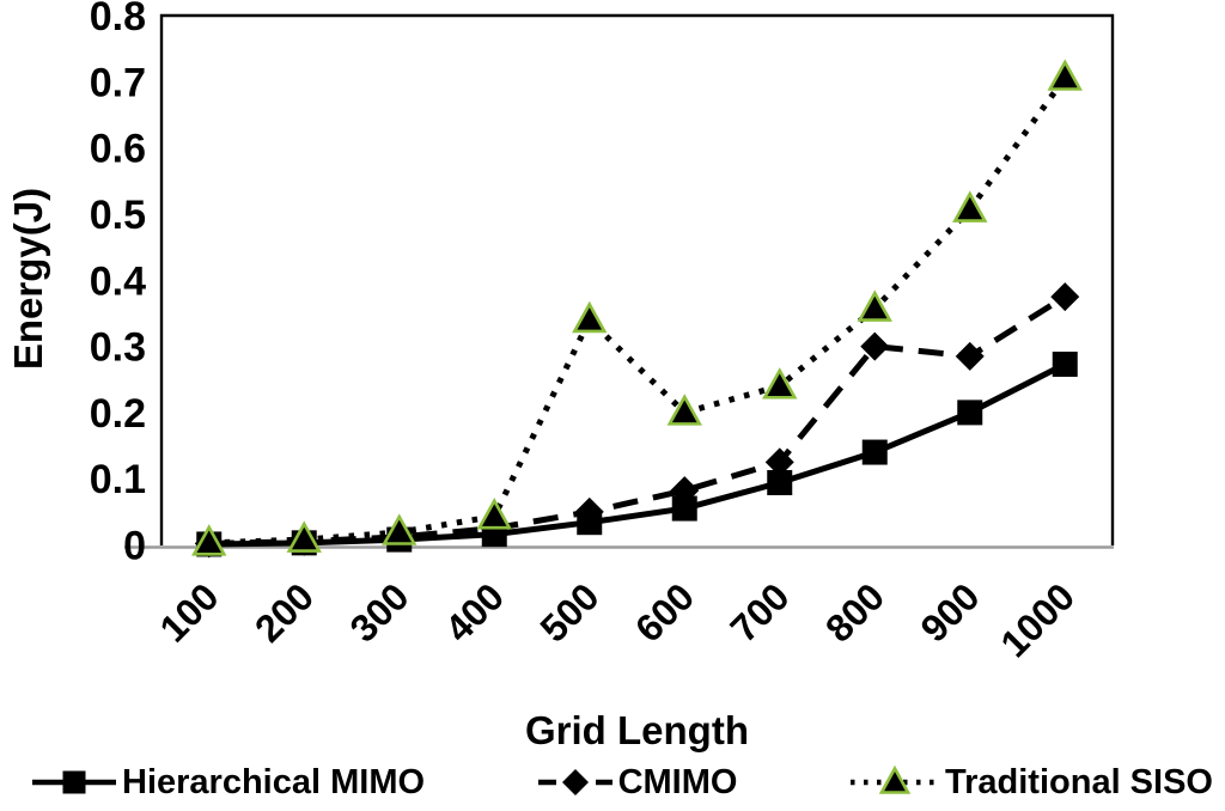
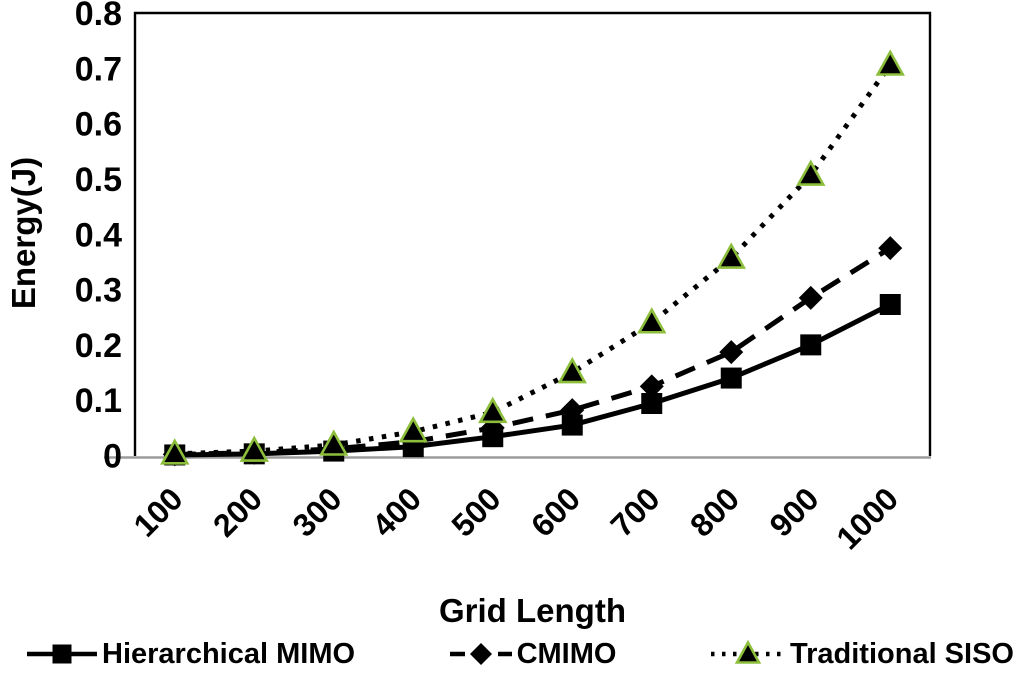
Traditional SISO/500: 0.34 -> 0.08
Traditional SISO/600: 0.20 -> 0.15
CMIMO/800: 0.30 -> 0.19
